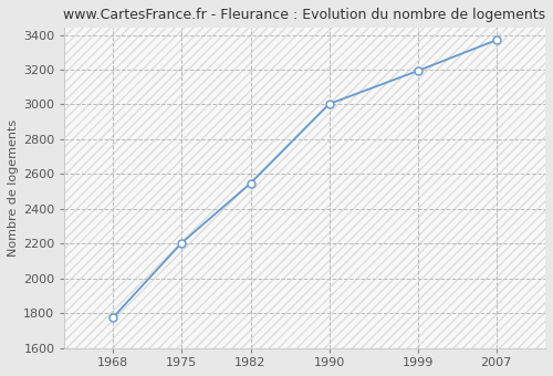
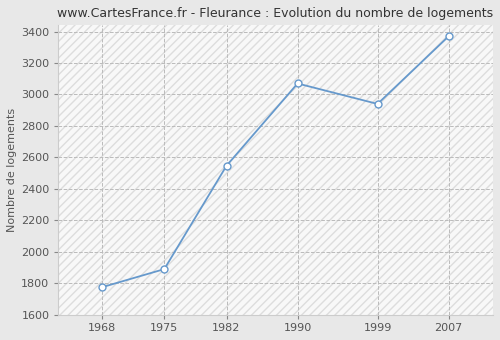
1975: 2200 -> 1890
1990: 3000 -> 3070
1999: 3190 -> 2940
